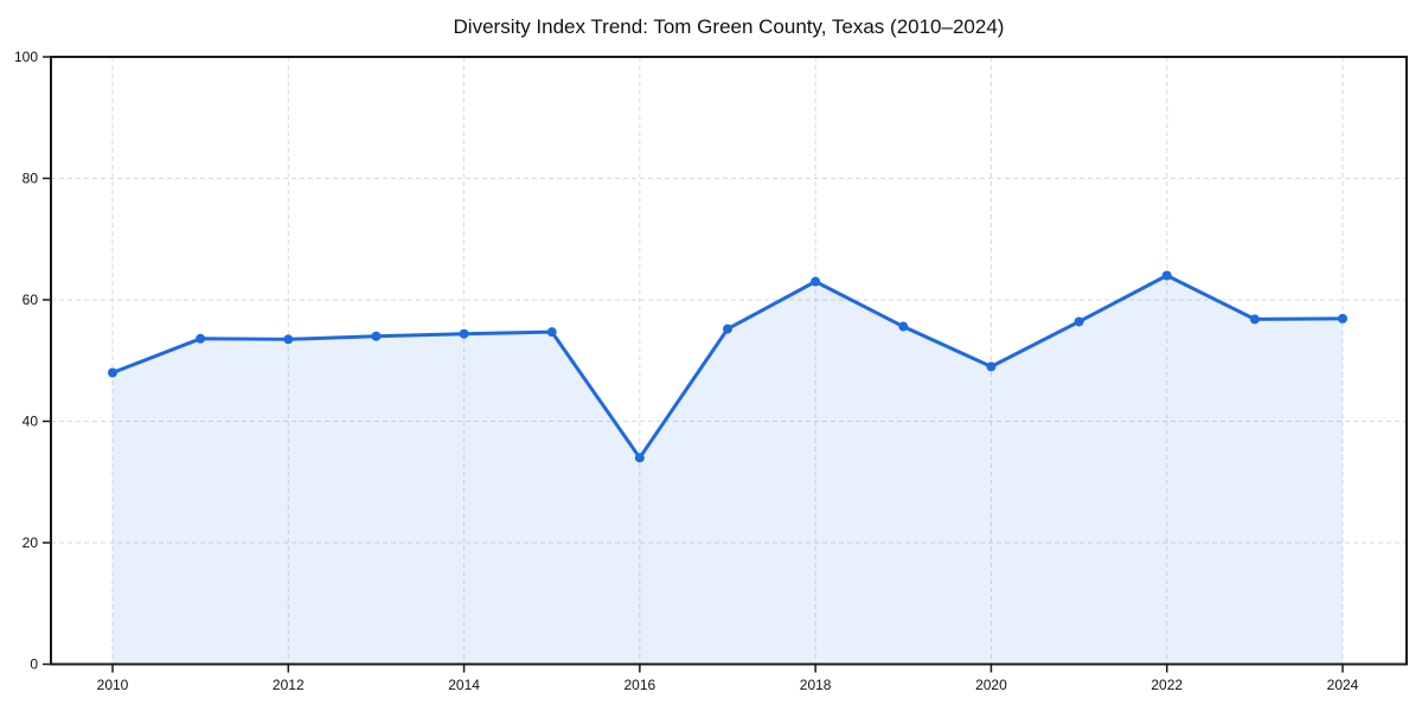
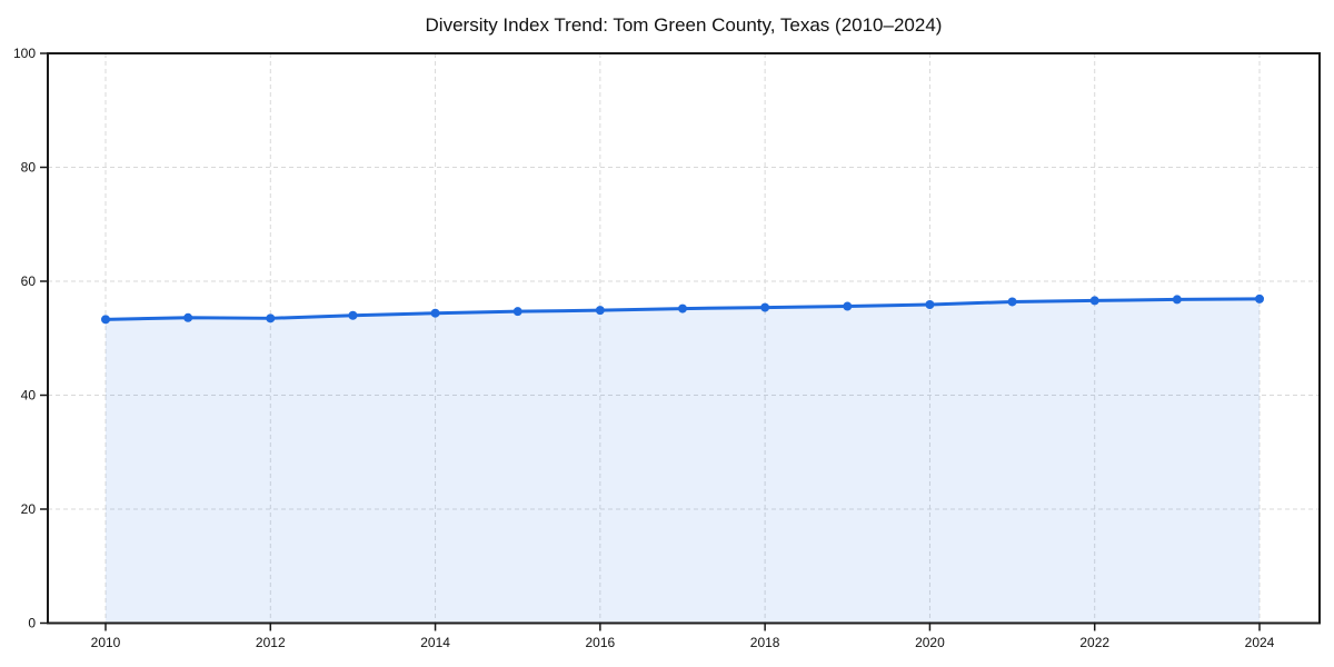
2010: 48 -> 53
2016: 34 -> 55
2018: 63 -> 55
2020: 49 -> 56
2022: 64 -> 57
